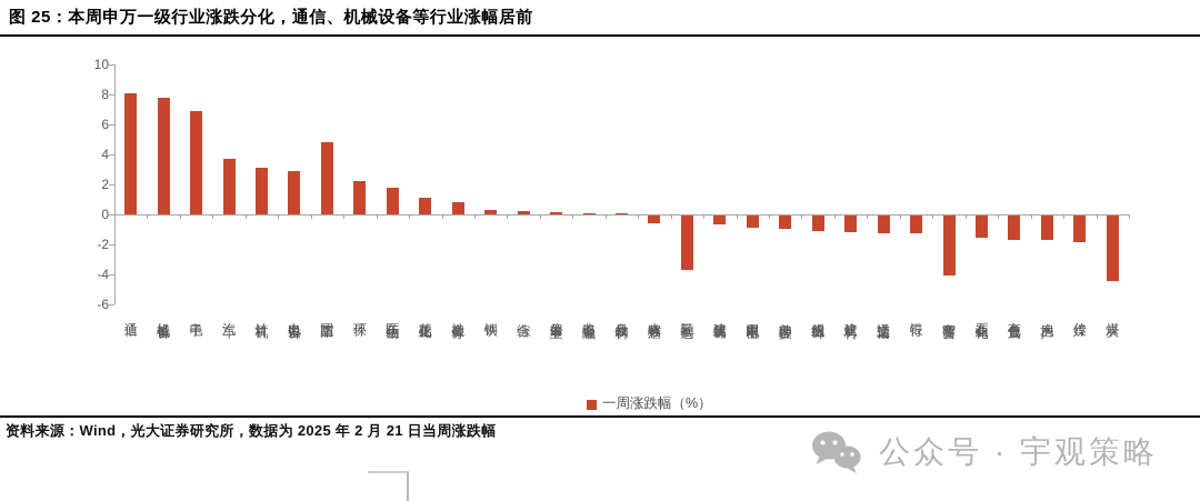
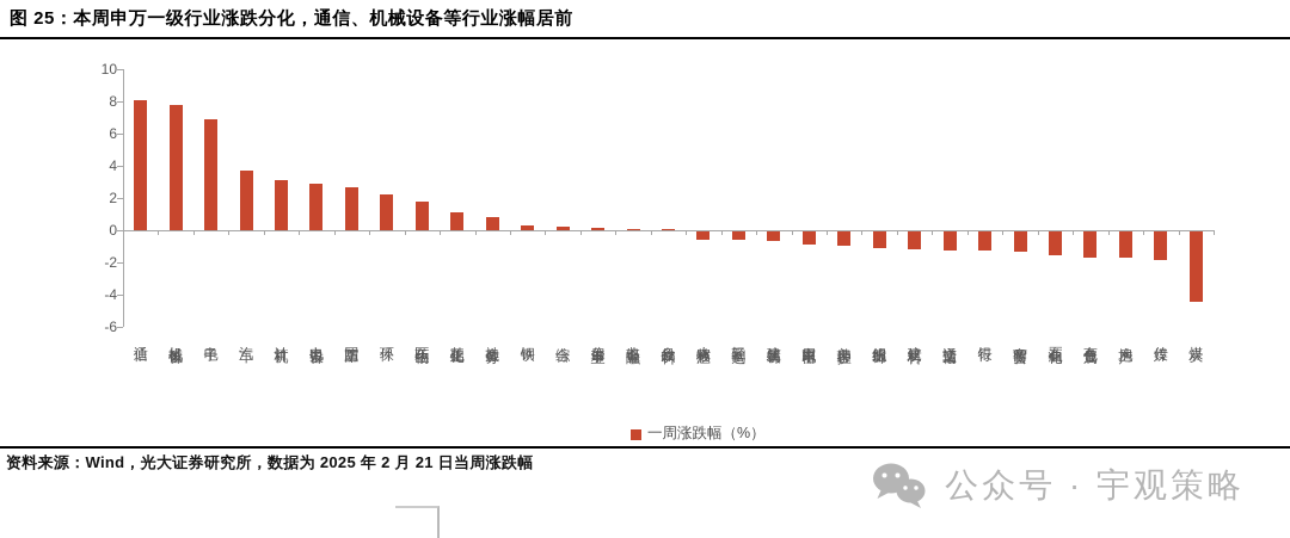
国防军工: 4.8 -> 2.7
轻工制造: -3.6 -> -0.5
商贸零售: -4.0 -> -1.2
